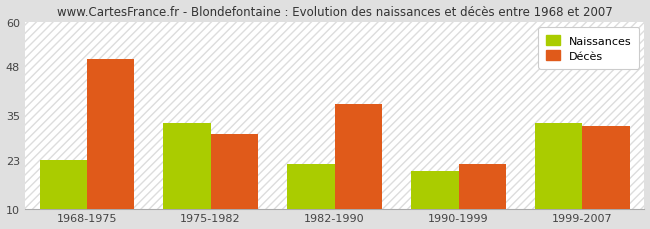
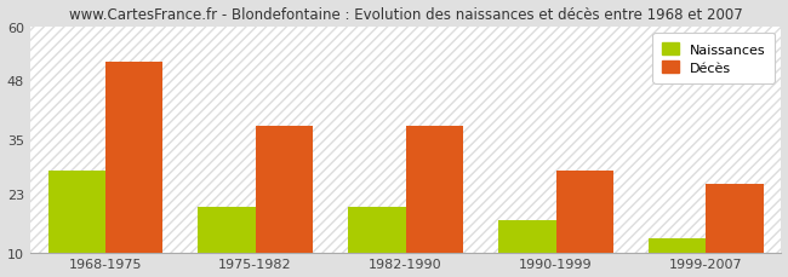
Naissances/1968-1975: 23 -> 28
Décès/1968-1975: 50 -> 52
Naissances/1975-1982: 33 -> 20
Décès/1975-1982: 30 -> 38
Naissances/1982-1990: 22 -> 20
Naissances/1990-1999: 20 -> 17
Décès/1990-1999: 22 -> 28
Naissances/1999-2007: 33 -> 13
Décès/1999-2007: 32 -> 25
